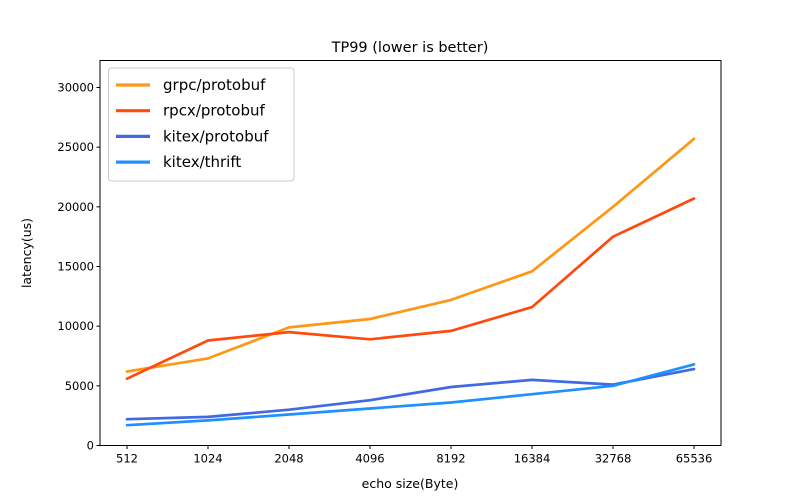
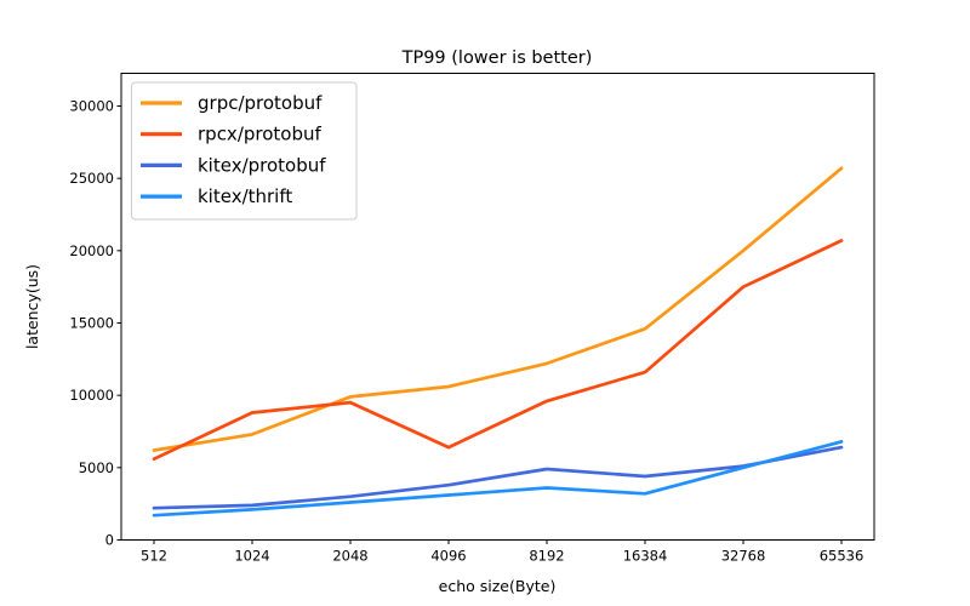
rpcx/protobuf/4096: 8900 -> 6400
kitex/protobuf/16384: 5500 -> 4400
kitex/thrift/16384: 4300 -> 3200
